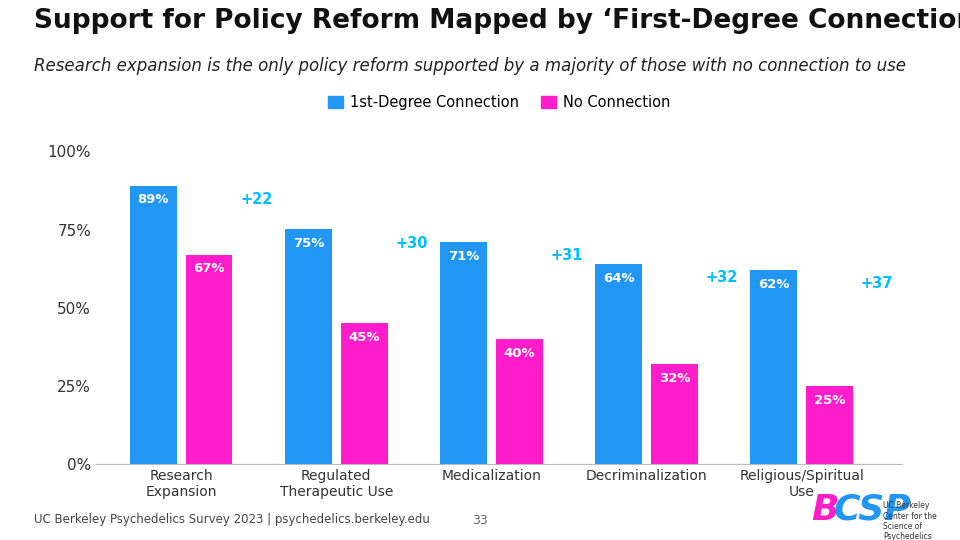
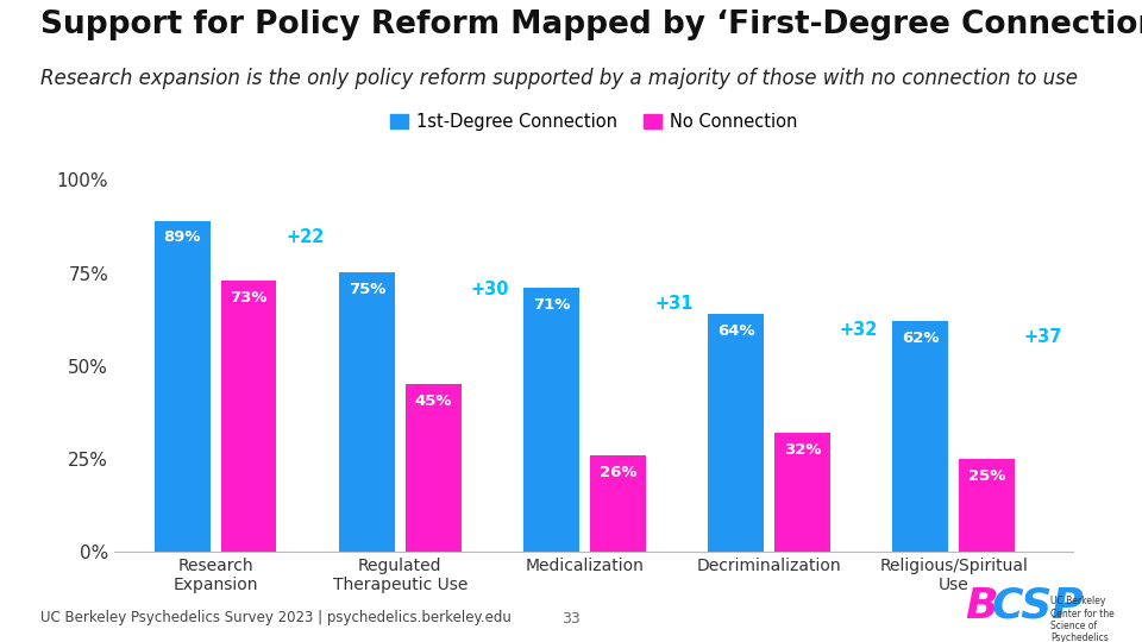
No Connection/Research Expansion: 67% -> 73%
No Connection/Medicalization: 40% -> 26%
